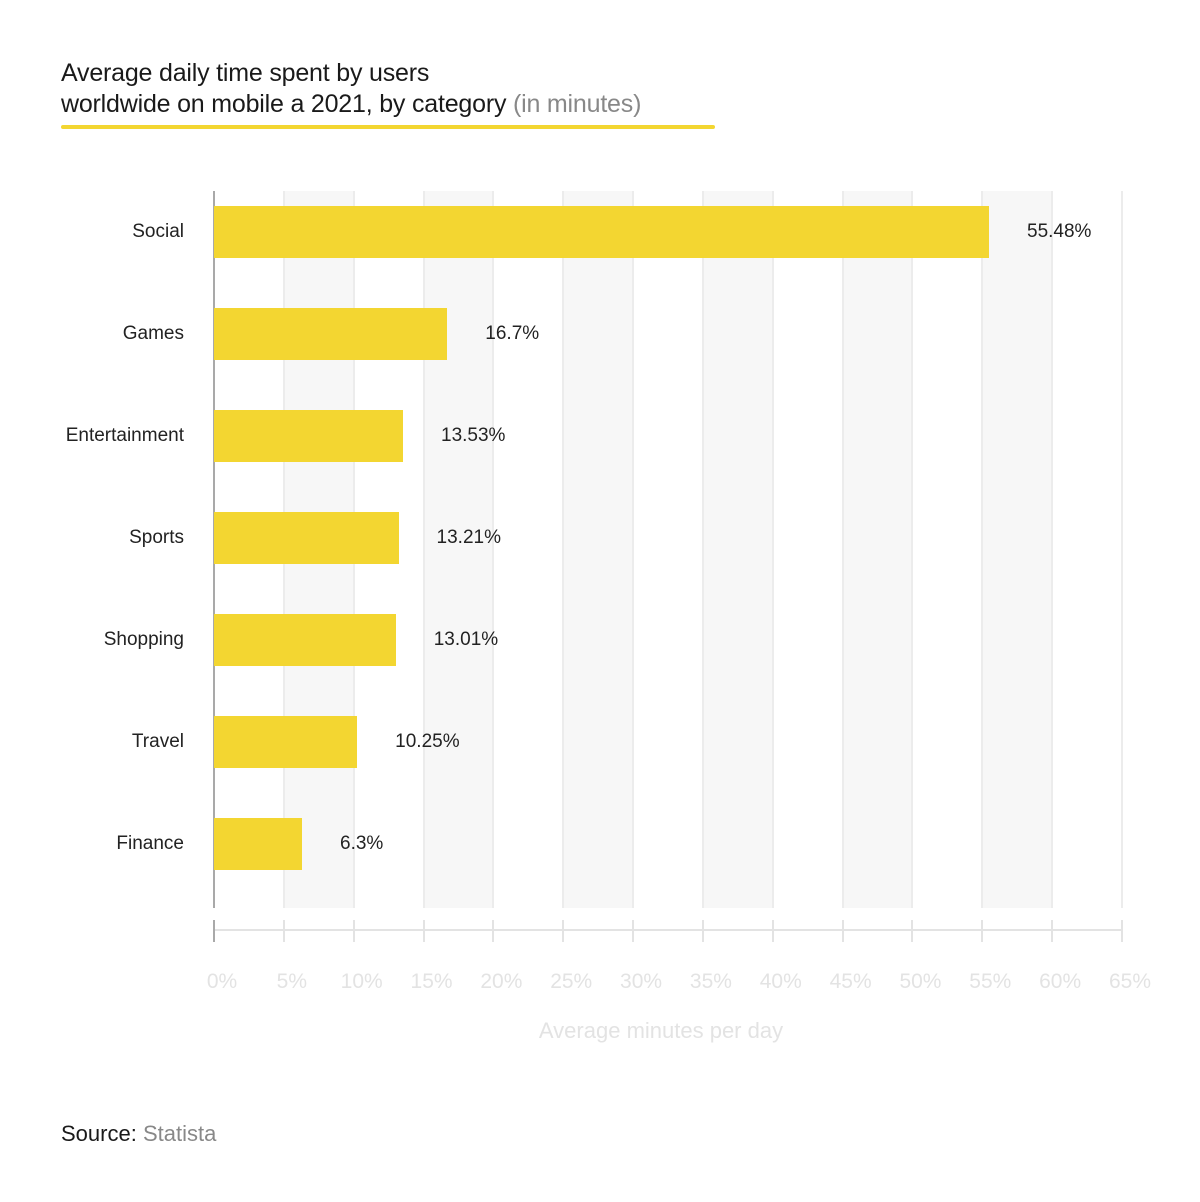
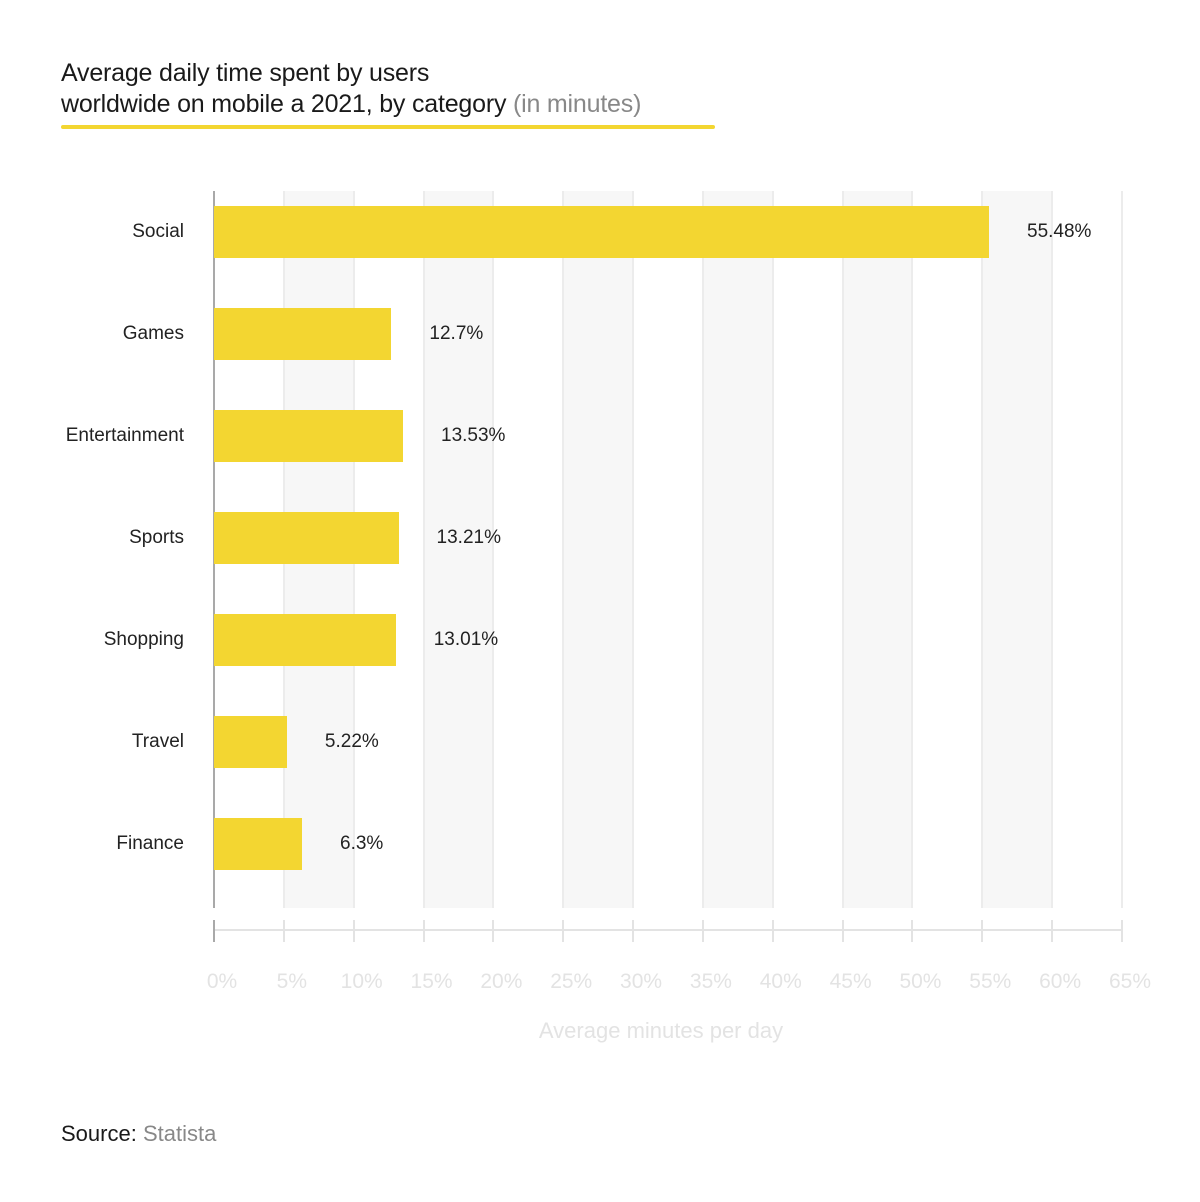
Games: 16.7% -> 12.7%
Travel: 10.25% -> 5.22%
